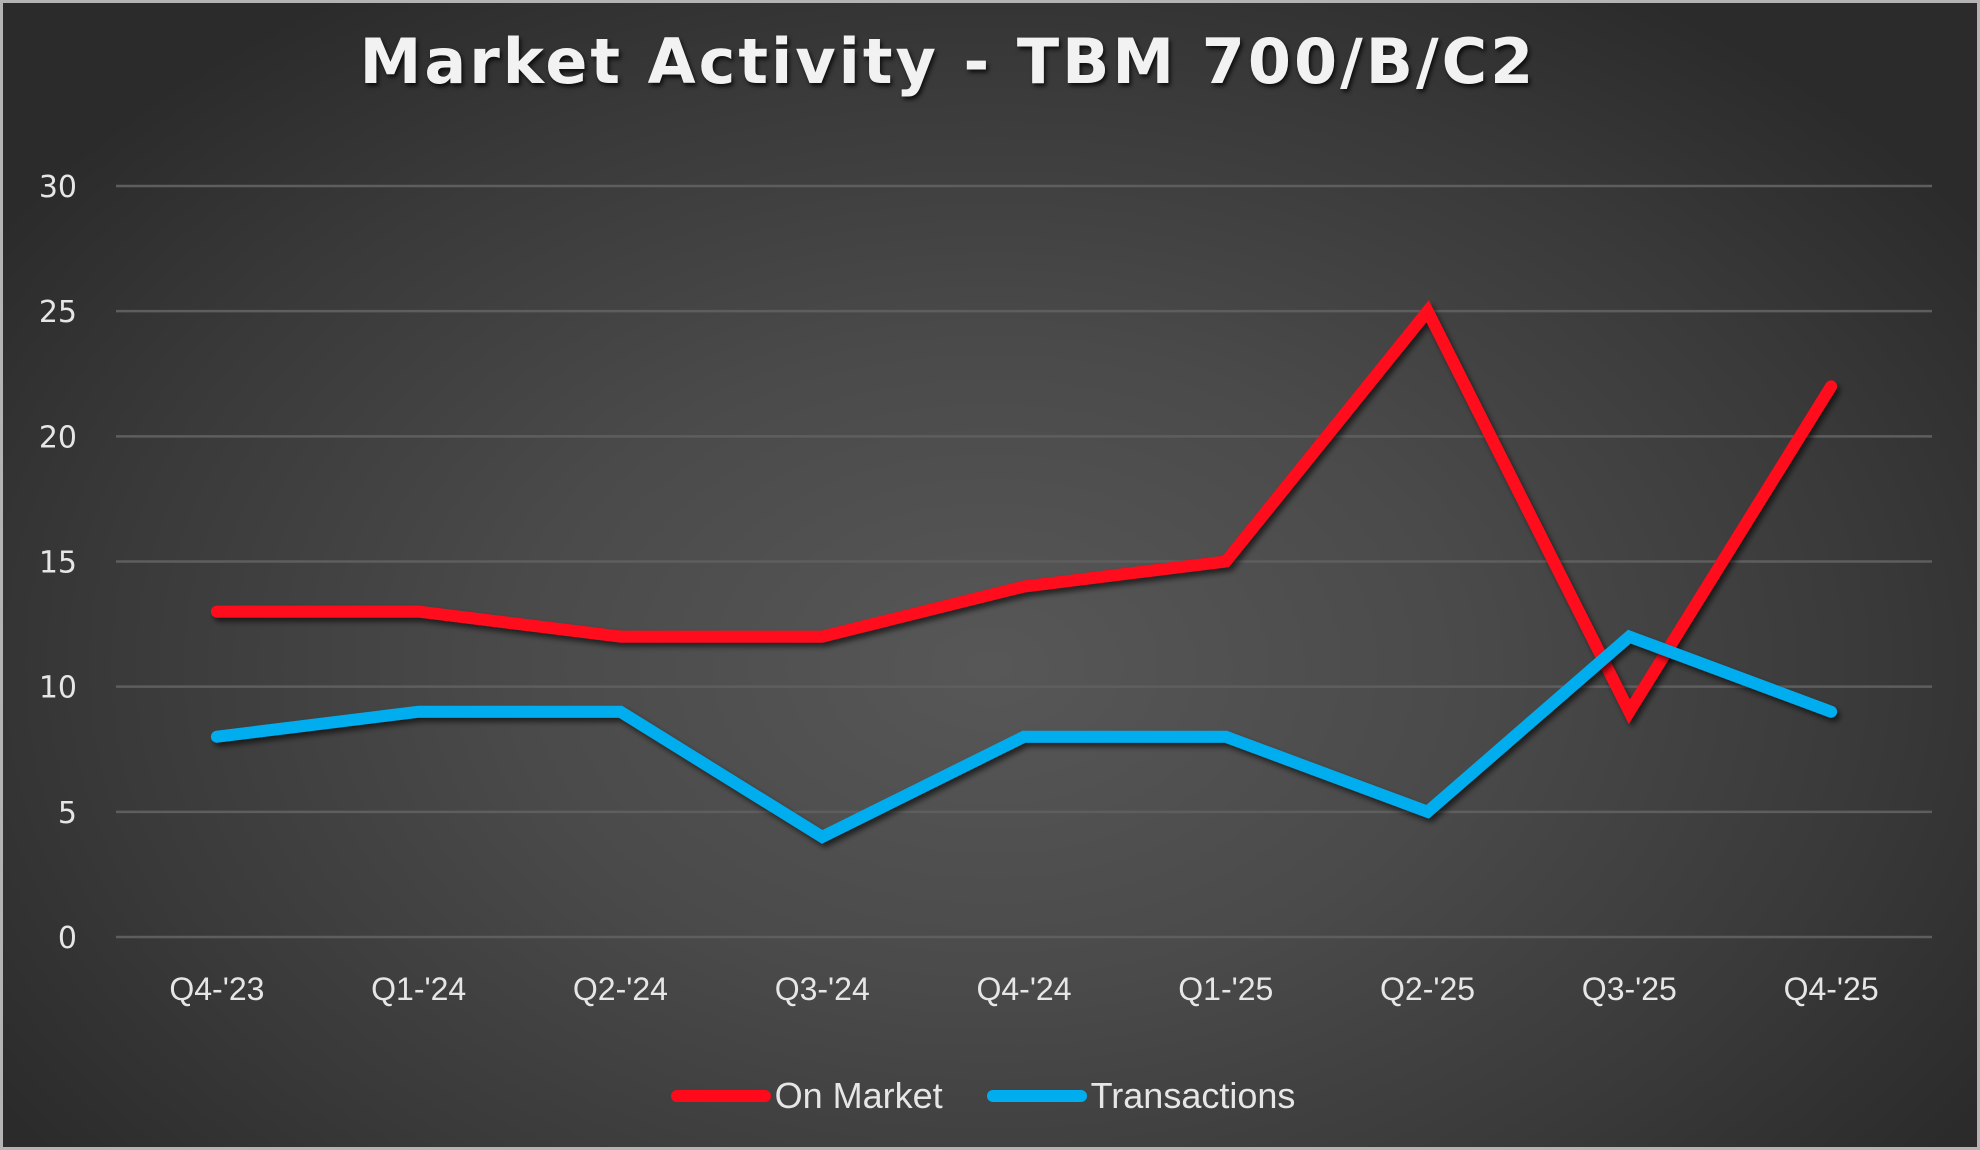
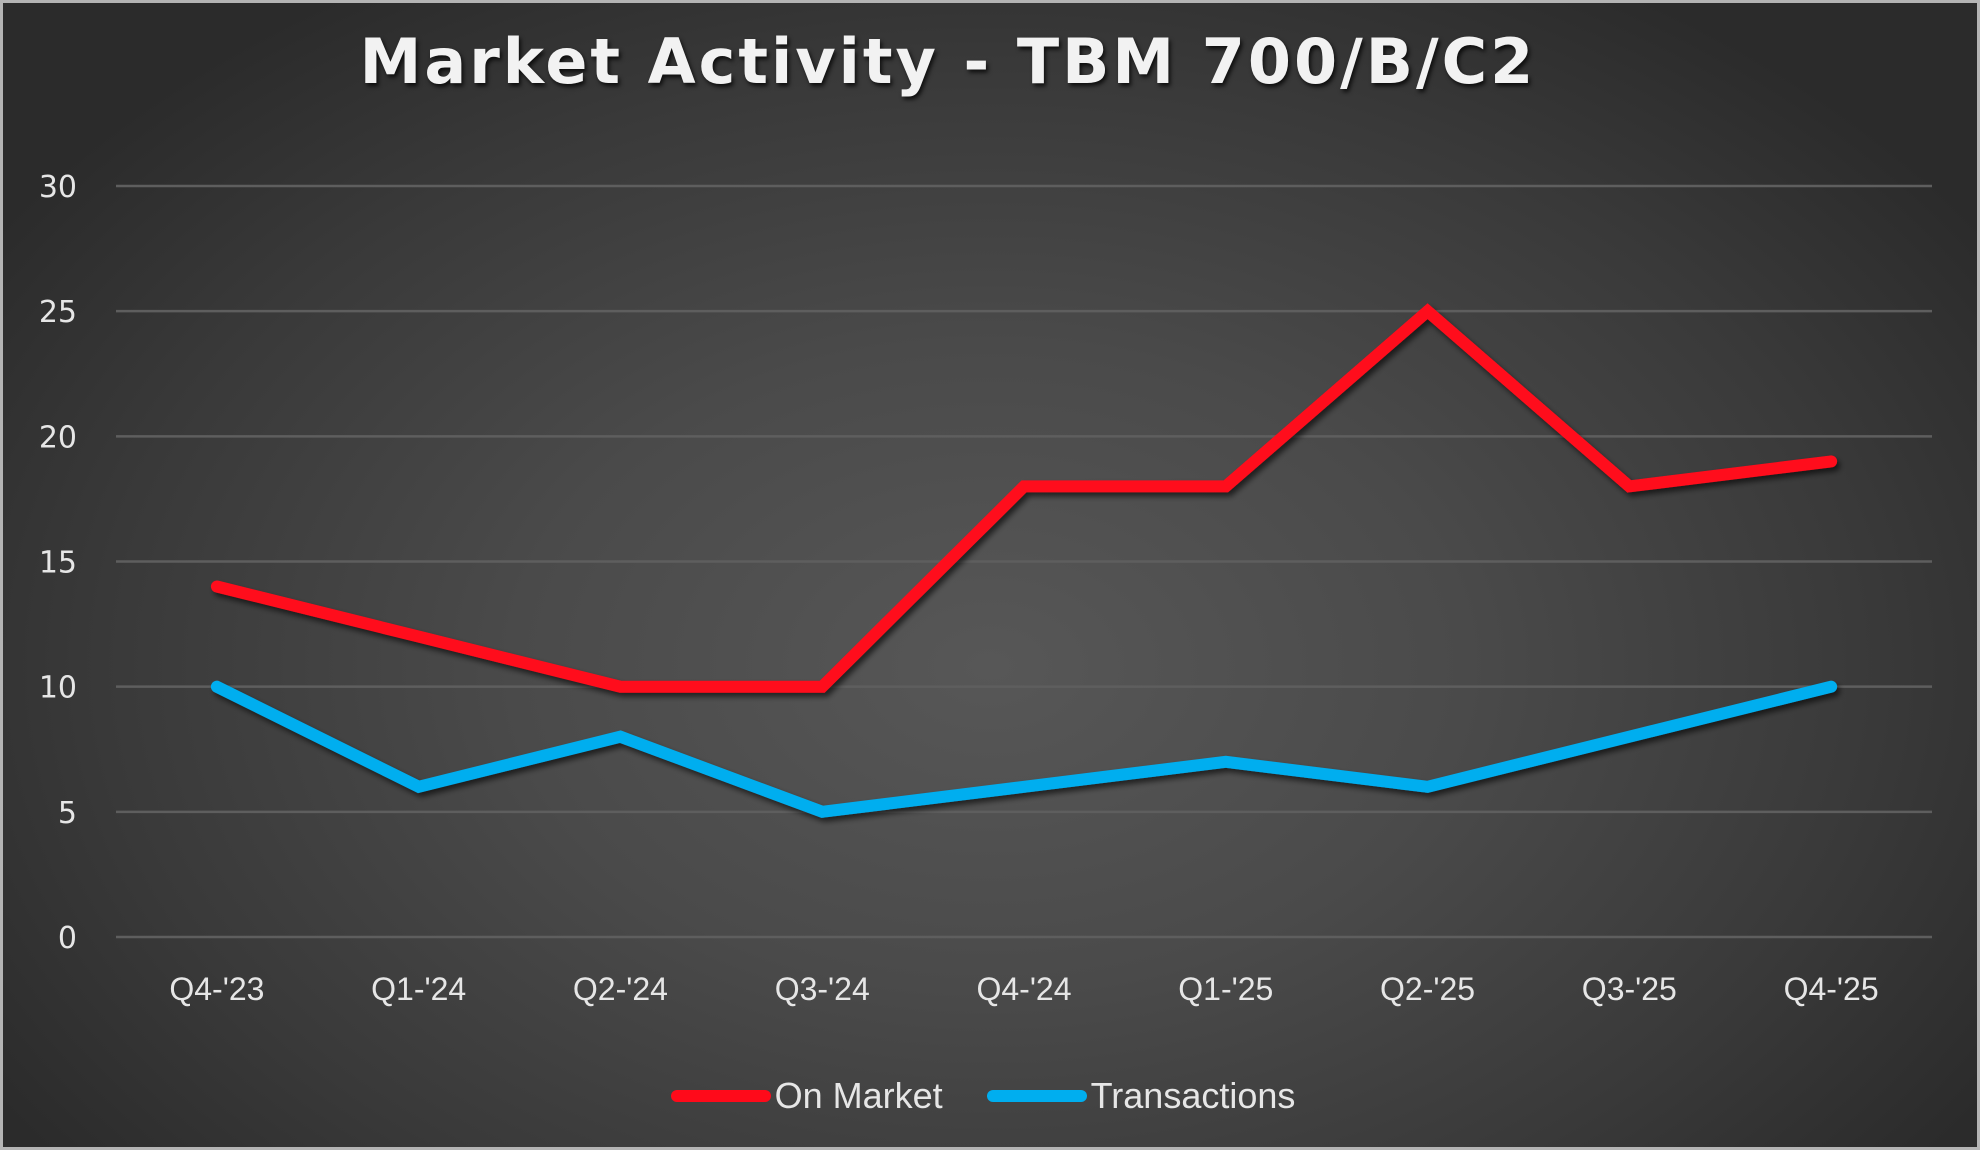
On Market/Q4-'23: 13 -> 14
Transactions/Q4-'23: 8 -> 10
On Market/Q1-'24: 13 -> 12
Transactions/Q1-'24: 9 -> 6
On Market/Q2-'24: 12 -> 10
Transactions/Q2-'24: 9 -> 8
On Market/Q3-'24: 12 -> 10
Transactions/Q3-'24: 4 -> 5
On Market/Q4-'24: 14 -> 18
Transactions/Q4-'24: 8 -> 6
On Market/Q1-'25: 15 -> 18
Transactions/Q1-'25: 8 -> 7
Transactions/Q2-'25: 5 -> 6
On Market/Q3-'25: 9 -> 18
Transactions/Q3-'25: 12 -> 8
On Market/Q4-'25: 22 -> 19
Transactions/Q4-'25: 9 -> 10
